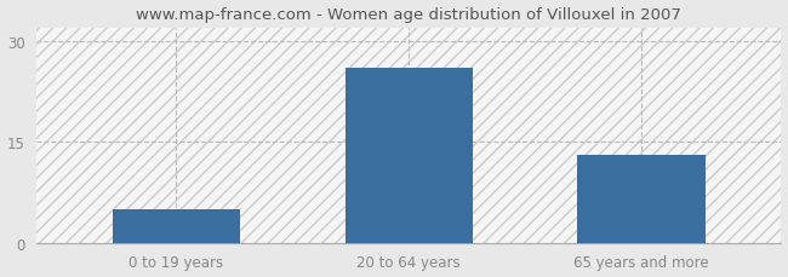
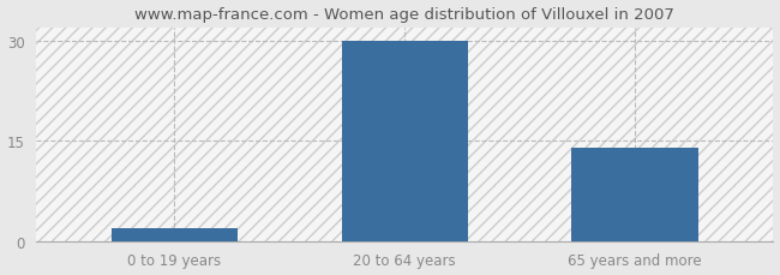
0 to 19 years: 5 -> 2
20 to 64 years: 26 -> 30
65 years and more: 13 -> 14
